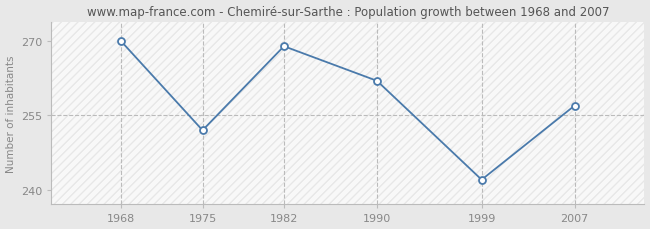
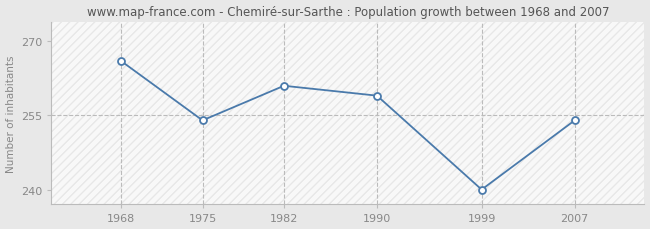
1968: 270 -> 266
1975: 252 -> 254
1982: 269 -> 261
1990: 262 -> 259
1999: 242 -> 240
2007: 257 -> 254
